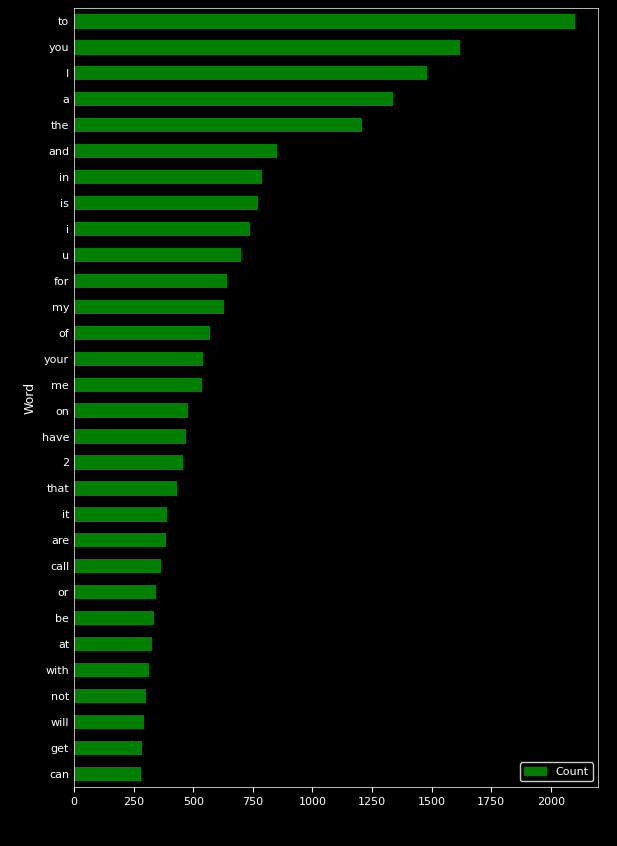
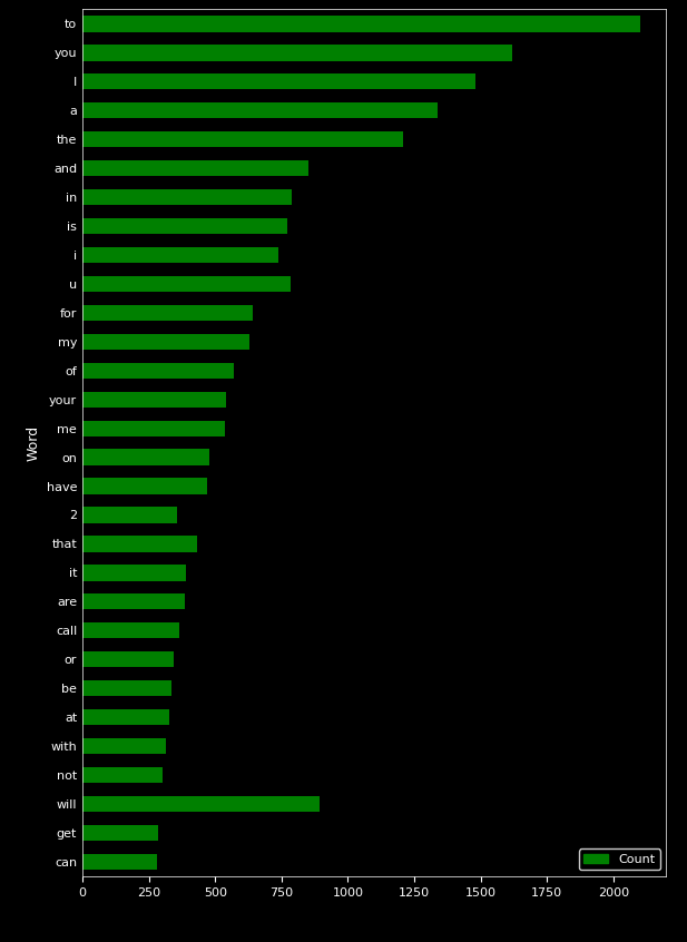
u: 700 -> 785
2: 455 -> 355
will: 295 -> 895
